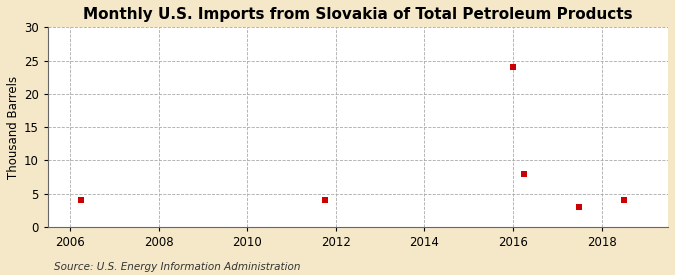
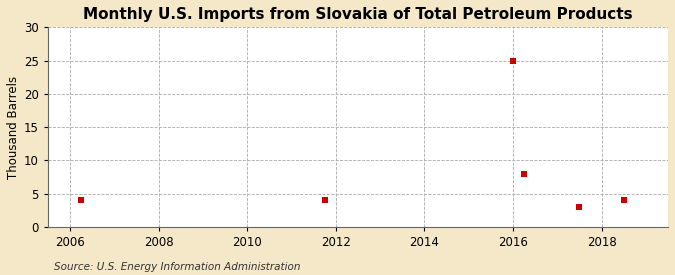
2016: 24 -> 25
